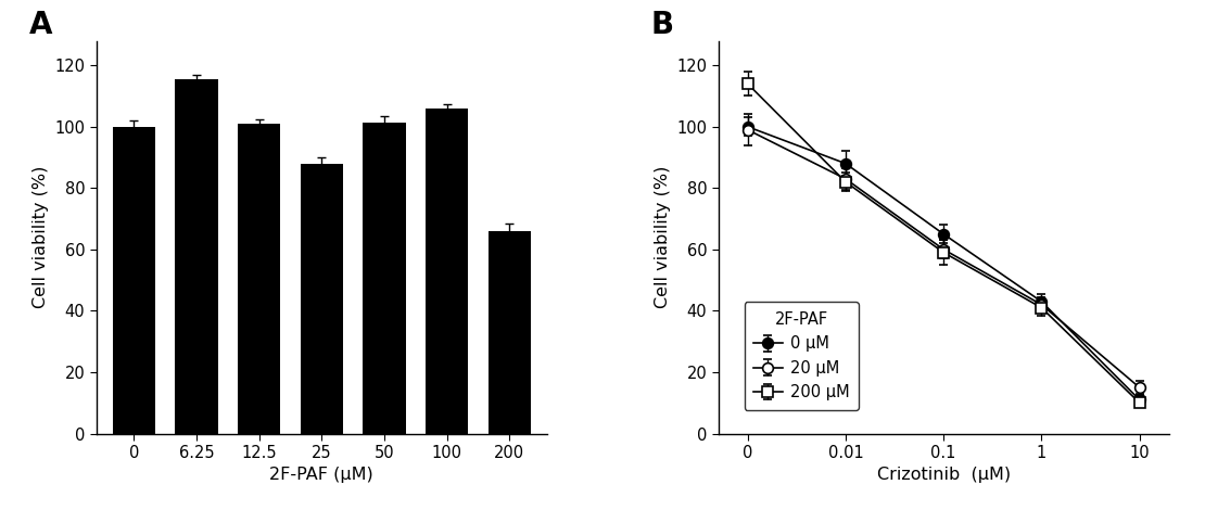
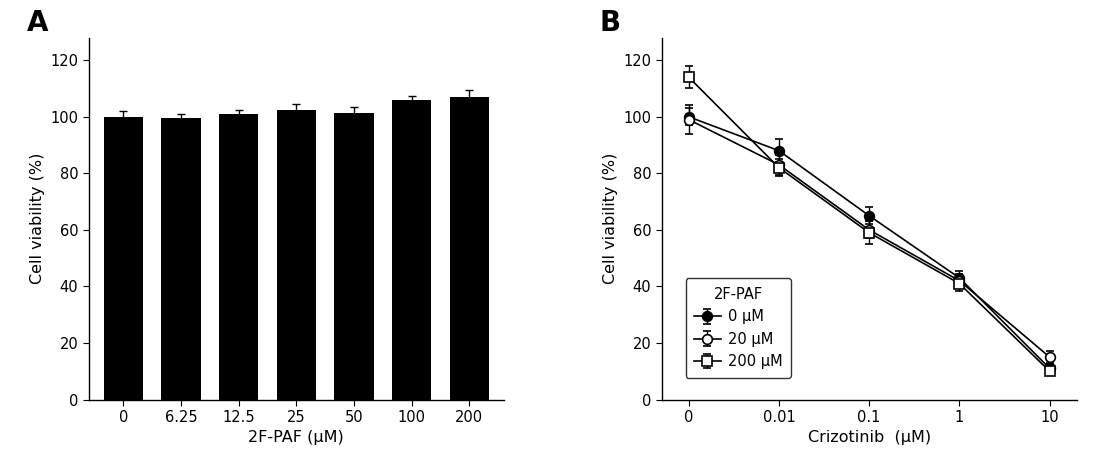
6.25: 115.5 -> 99.5
25: 88.0 -> 102.5
200: 66.0 -> 107.0
